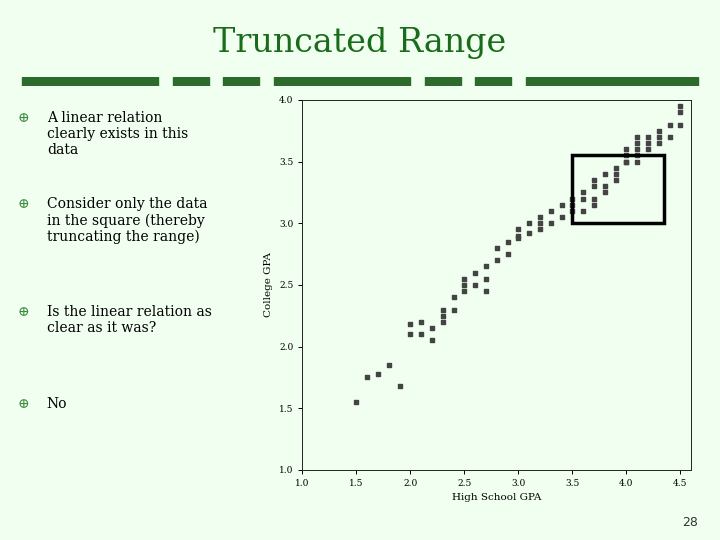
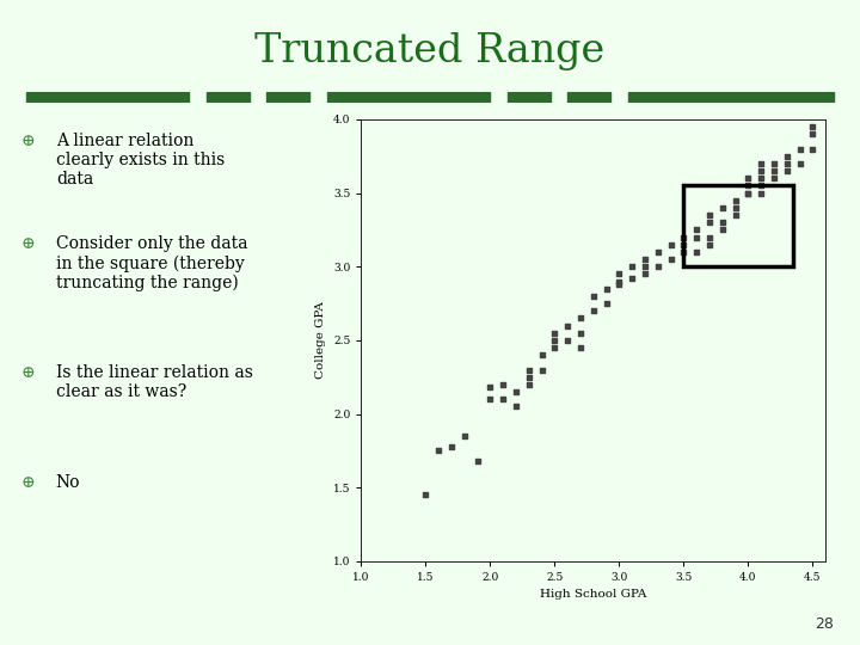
1.5: 1.55 -> 1.45
